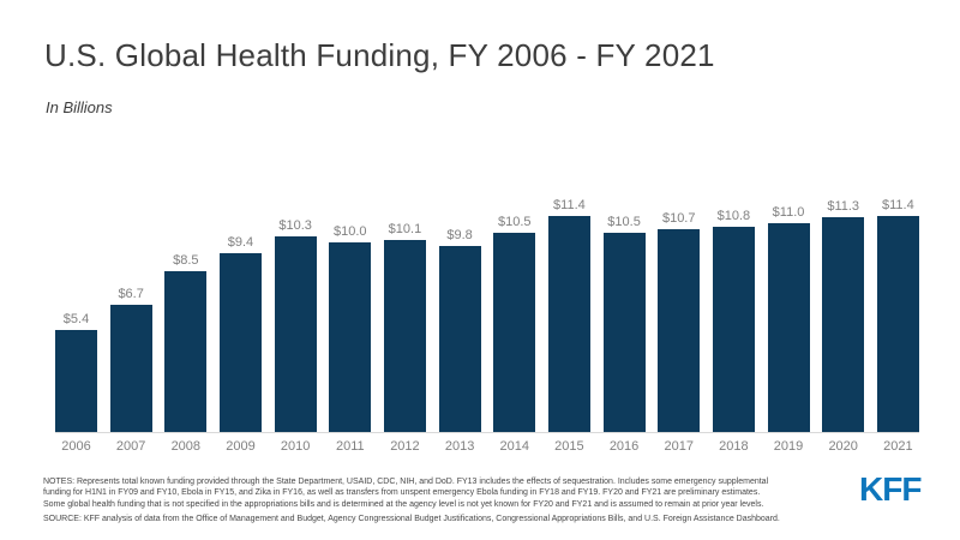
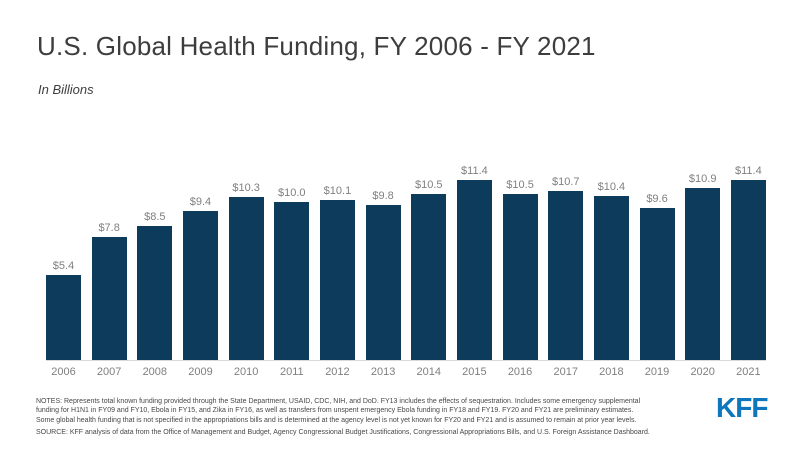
2007: $6.7 -> $7.8
2018: $10.8 -> $10.4
2019: $11.0 -> $9.6
2020: $11.3 -> $10.9
